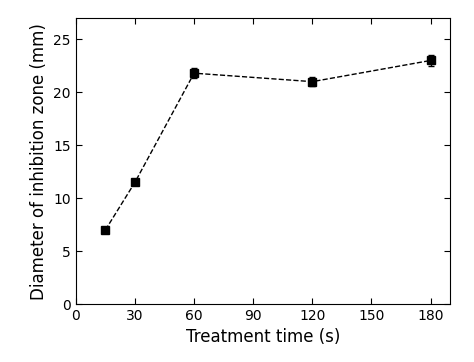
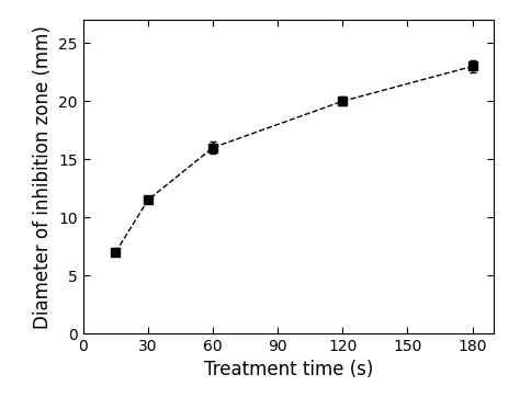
60: 21.8 -> 16.0
120: 21.0 -> 20.0
